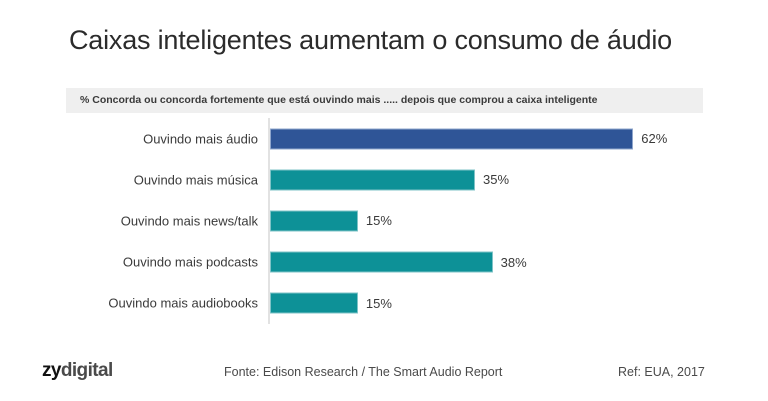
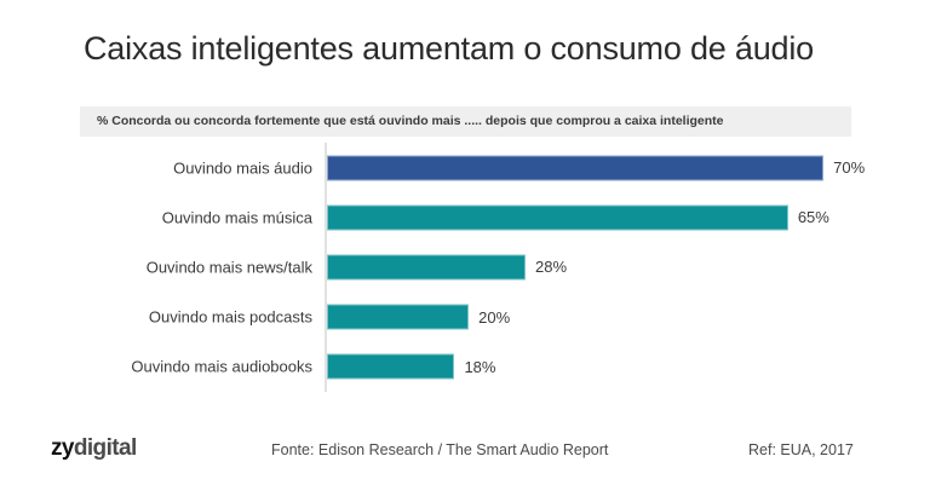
Ouvindo mais áudio: 62% -> 70%
Ouvindo mais música: 35% -> 65%
Ouvindo mais news/talk: 15% -> 28%
Ouvindo mais podcasts: 38% -> 20%
Ouvindo mais audiobooks: 15% -> 18%
